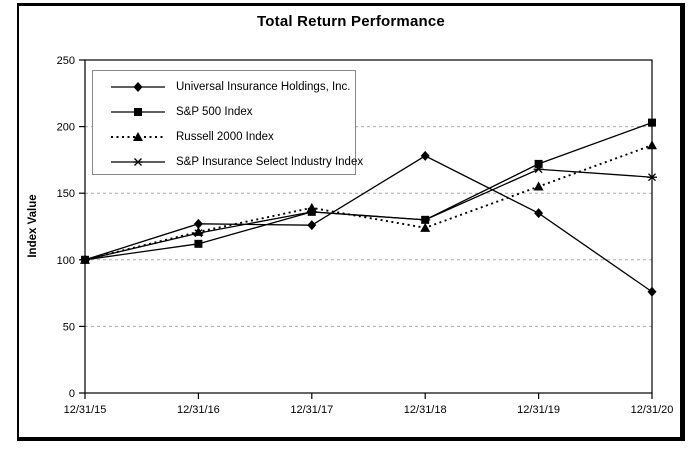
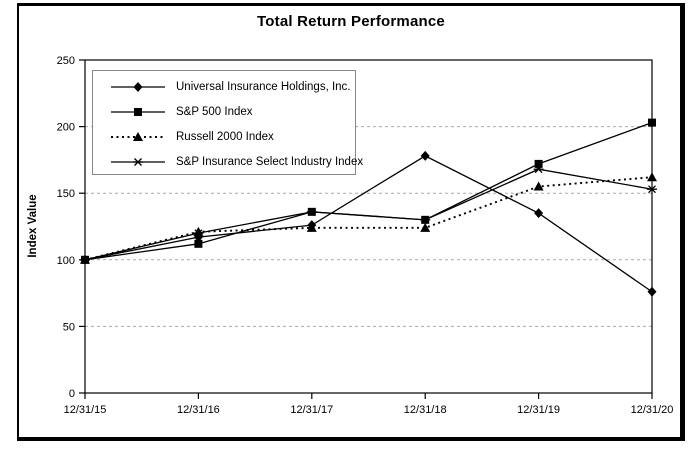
Universal Insurance Holdings, Inc./12/31/16: 127 -> 117
Russell 2000 Index/12/31/17: 139 -> 124
Russell 2000 Index/12/31/20: 186 -> 162
S&P Insurance Select Industry Index/12/31/20: 162 -> 153
